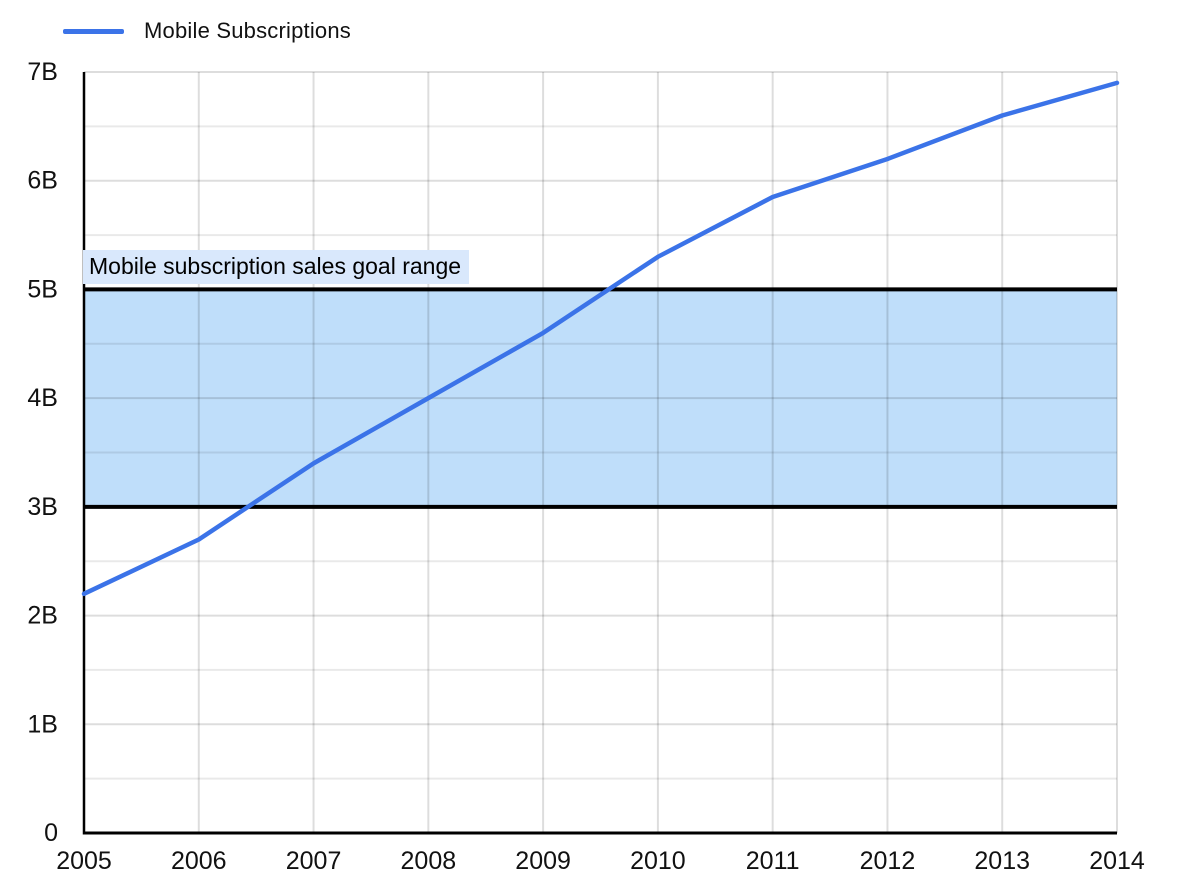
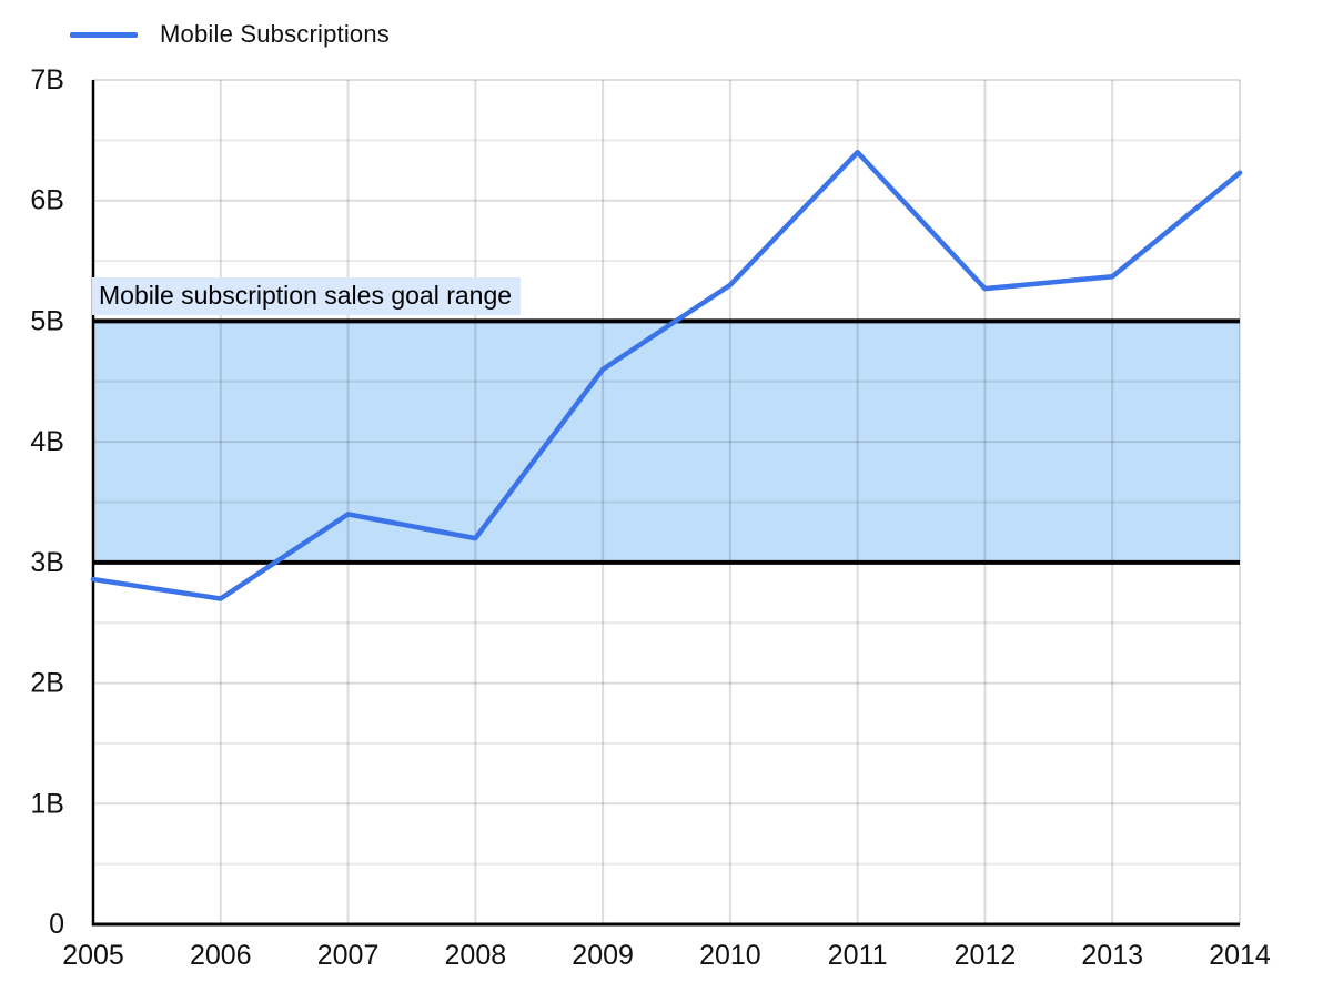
2005: 2.20B -> 2.86B
2008: 4.00B -> 3.20B
2011: 5.85B -> 6.40B
2012: 6.20B -> 5.27B
2013: 6.60B -> 5.37B
2014: 6.90B -> 6.23B
